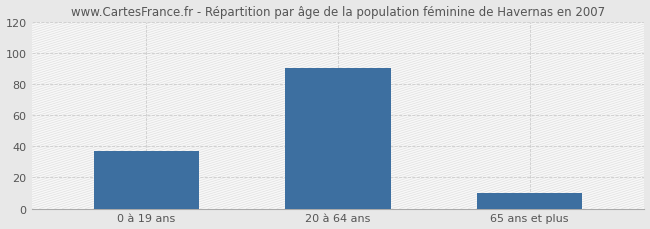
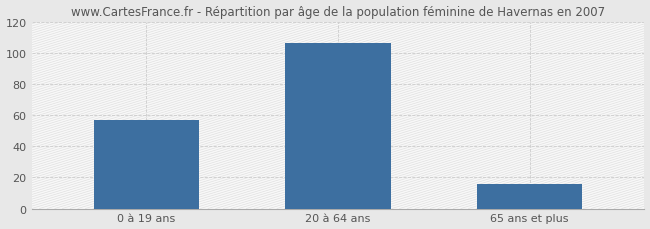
0 à 19 ans: 37 -> 57
20 à 64 ans: 90 -> 106
65 ans et plus: 10 -> 16
